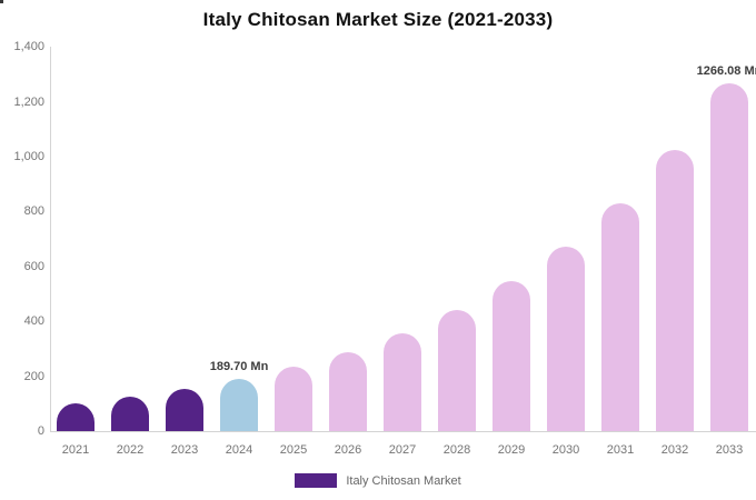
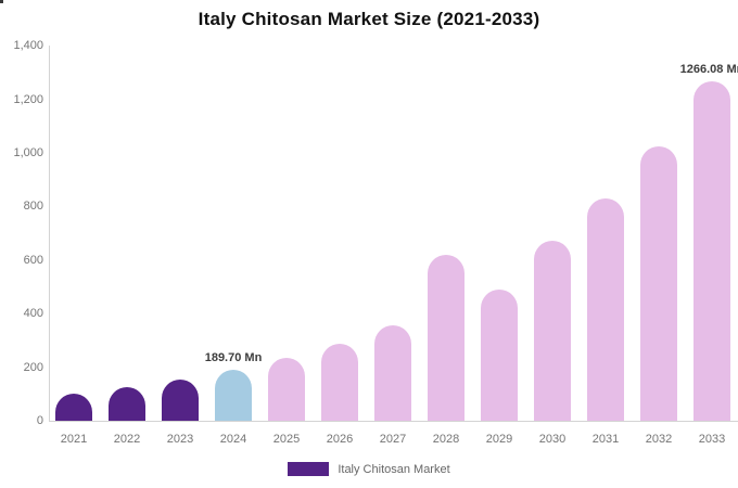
2028: 440 -> 620
2029: 540 -> 490
